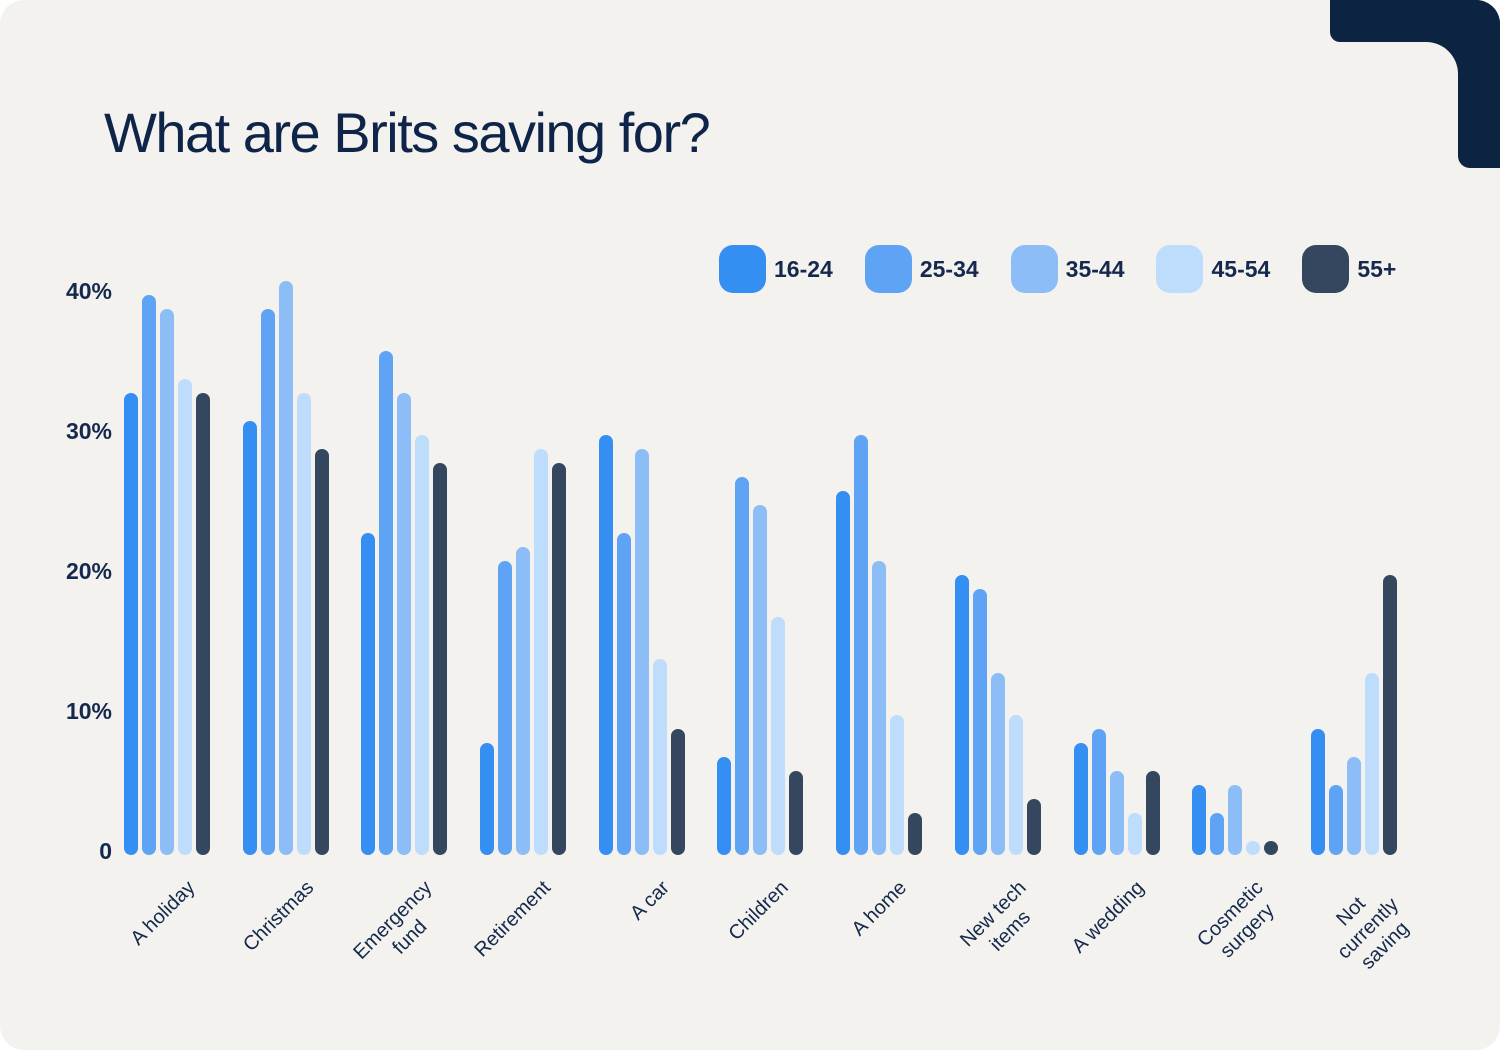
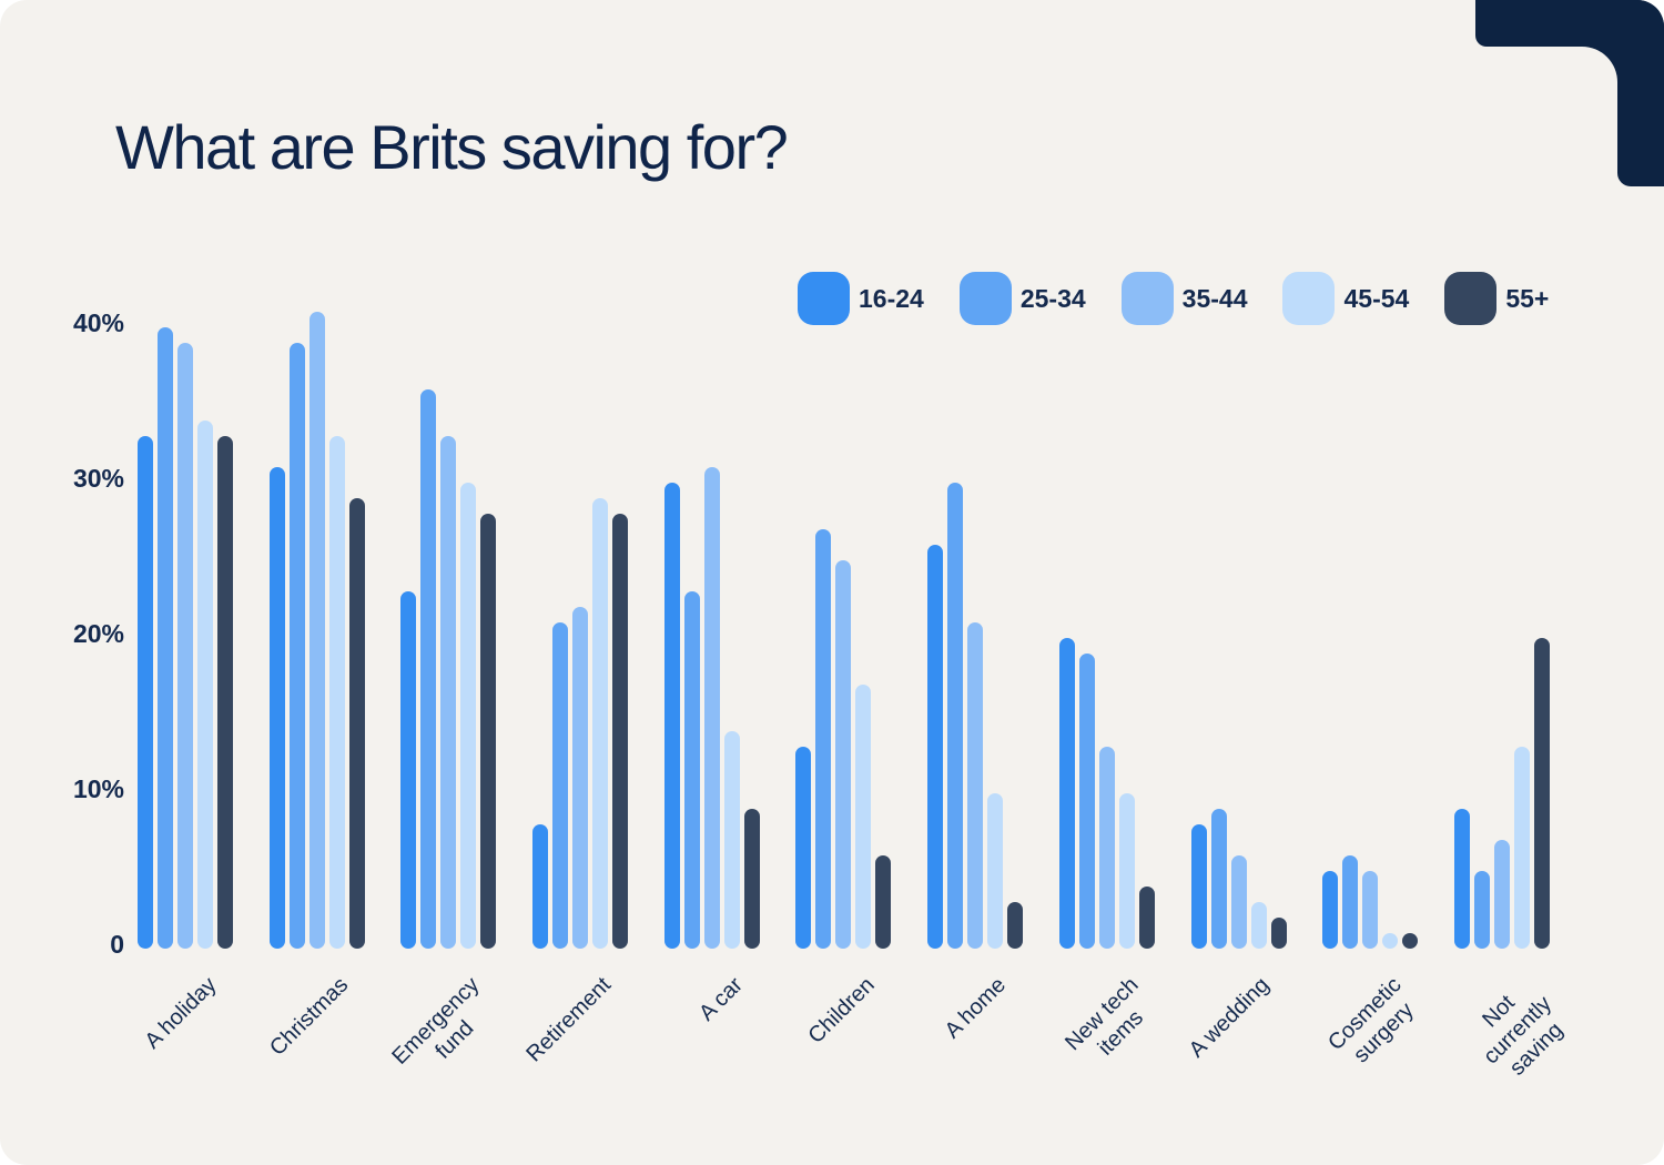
35-44/A car: 29% -> 31%
16-24/Children: 7% -> 13%
55+/A wedding: 6% -> 2%
25-34/Cosmetic surgery: 3% -> 6%
